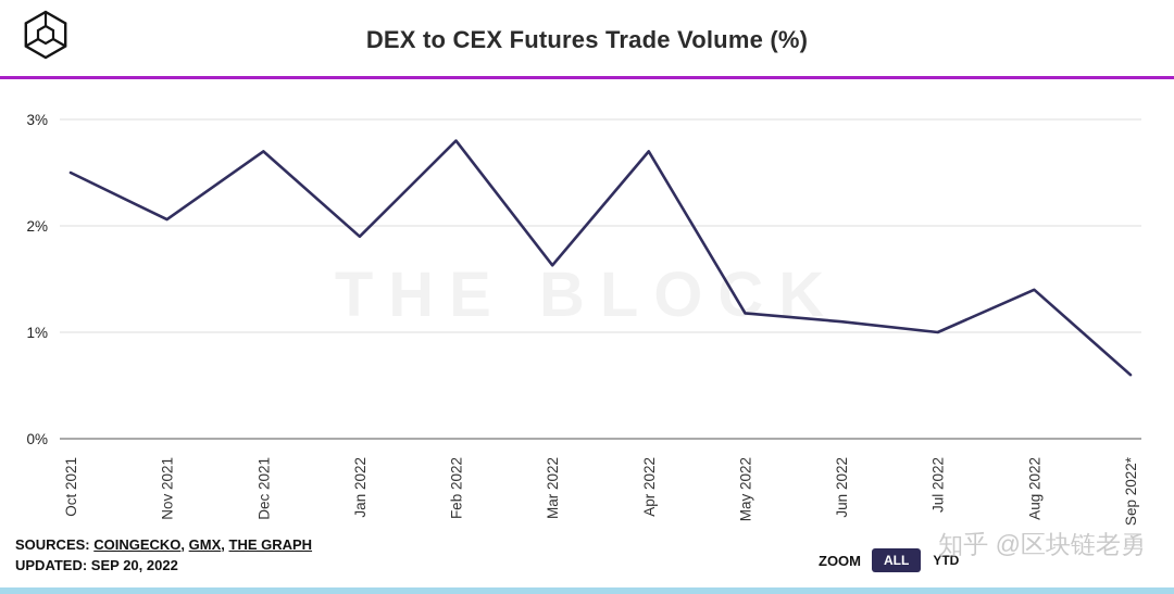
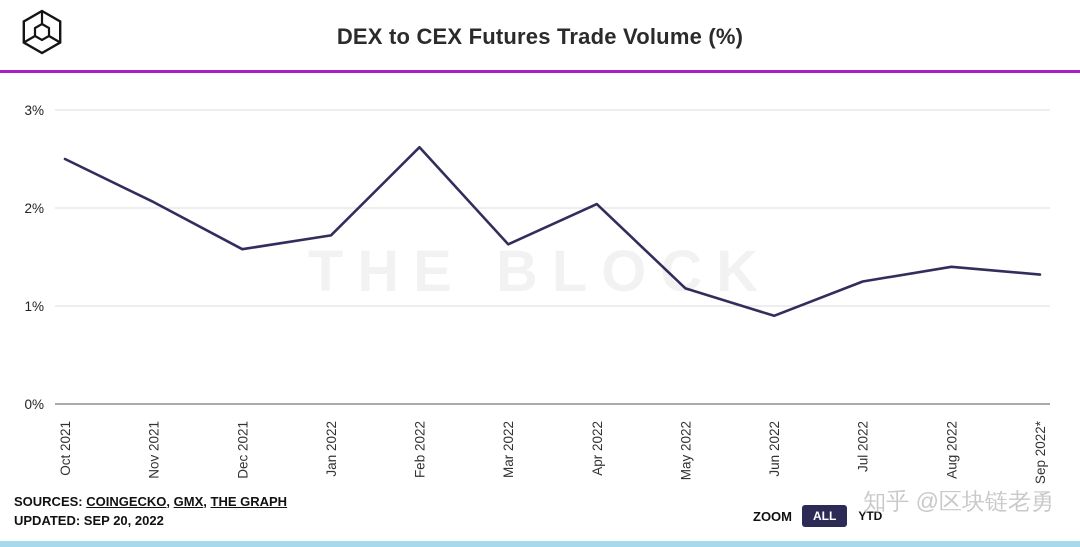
Dec 2021: 2.7% -> 1.6%
Jan 2022: 1.9% -> 1.7%
Feb 2022: 2.8% -> 2.6%
Apr 2022: 2.7% -> 2.0%
Jun 2022: 1.1% -> 0.9%
Jul 2022: 1.0% -> 1.2%
Sep 2022*: 0.6% -> 1.3%
